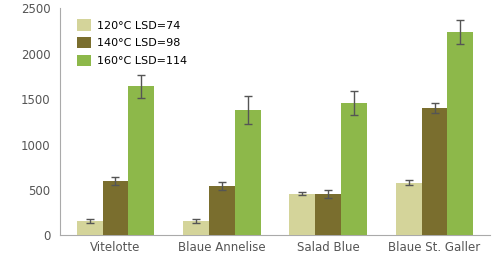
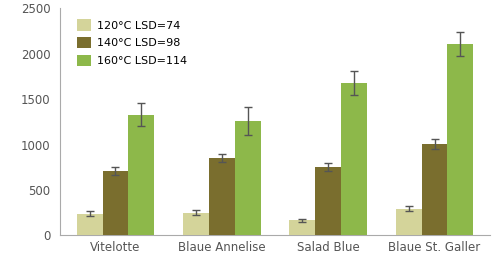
120°C LSD=74/Vitelotte: 160 -> 240
140°C LSD=98/Vitelotte: 600 -> 710
160°C LSD=114/Vitelotte: 1640 -> 1330
120°C LSD=74/Blaue Annelise: 160 -> 250
140°C LSD=98/Blaue Annelise: 540 -> 860
160°C LSD=114/Blaue Annelise: 1380 -> 1260
120°C LSD=74/Salad Blue: 460 -> 160
140°C LSD=98/Salad Blue: 460 -> 750
160°C LSD=114/Salad Blue: 1460 -> 1680
120°C LSD=74/Blaue St. Galler: 580 -> 300
140°C LSD=98/Blaue St. Galler: 1400 -> 1000
160°C LSD=114/Blaue St. Galler: 2240 -> 2110
